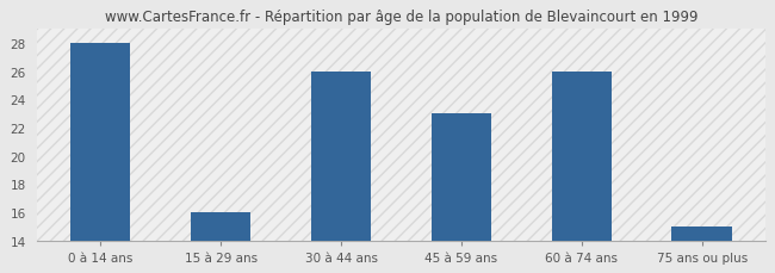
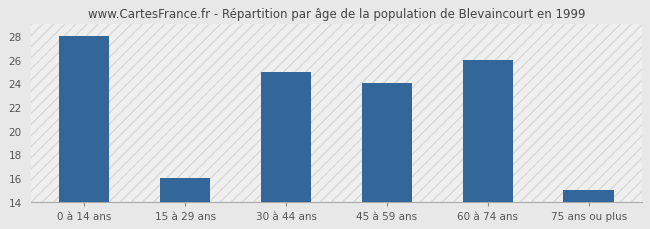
30 à 44 ans: 26 -> 25
45 à 59 ans: 23 -> 24
